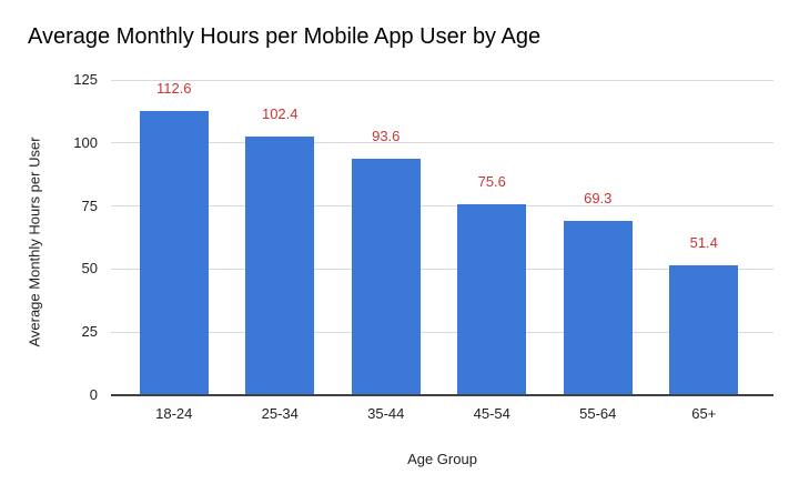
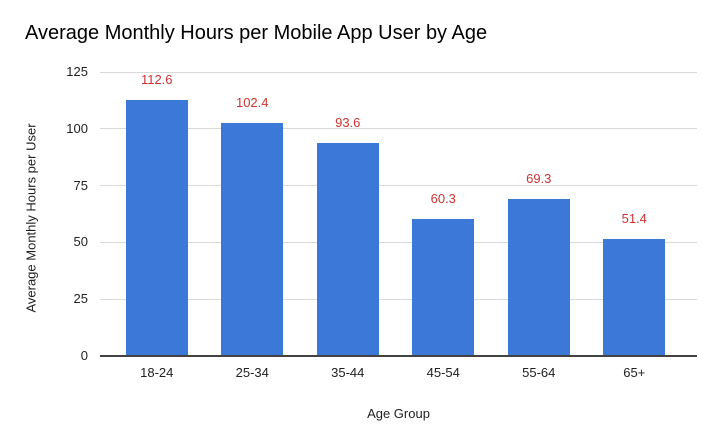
45-54: 75.6 -> 60.3
